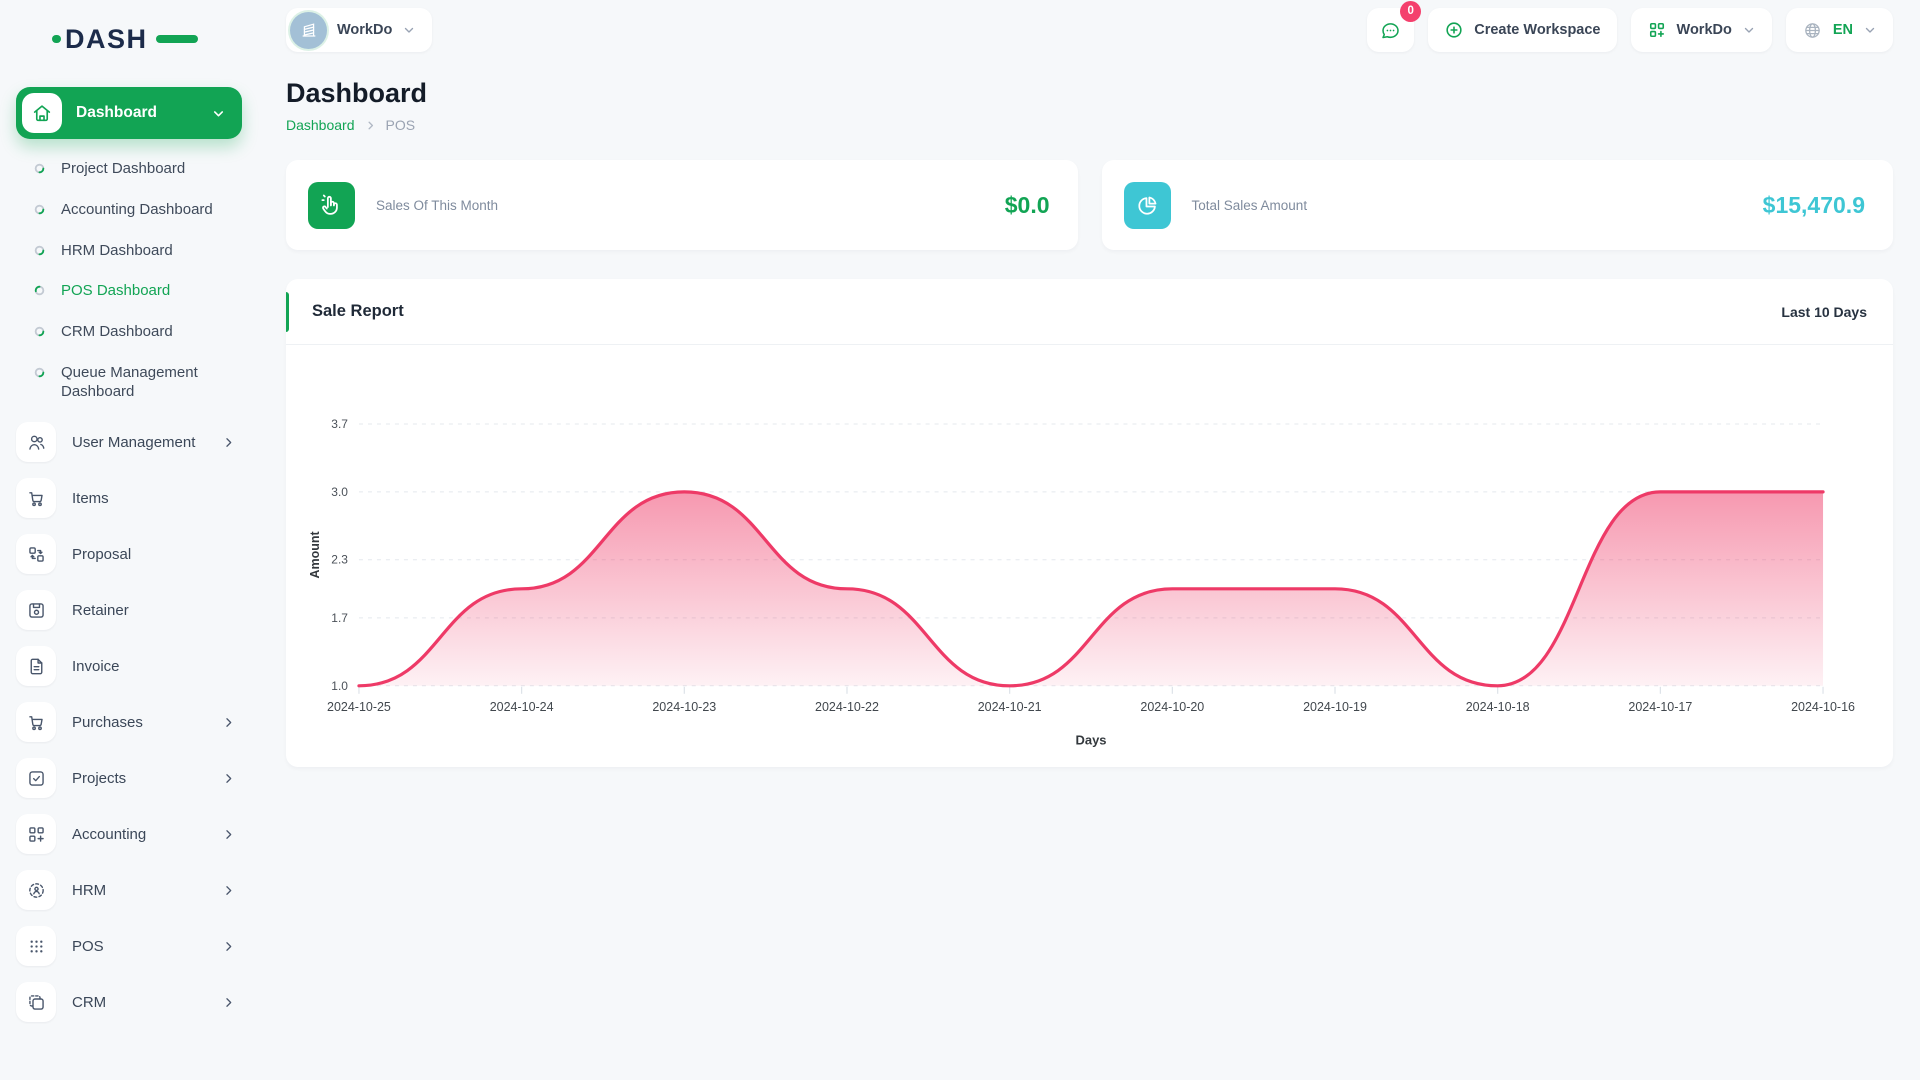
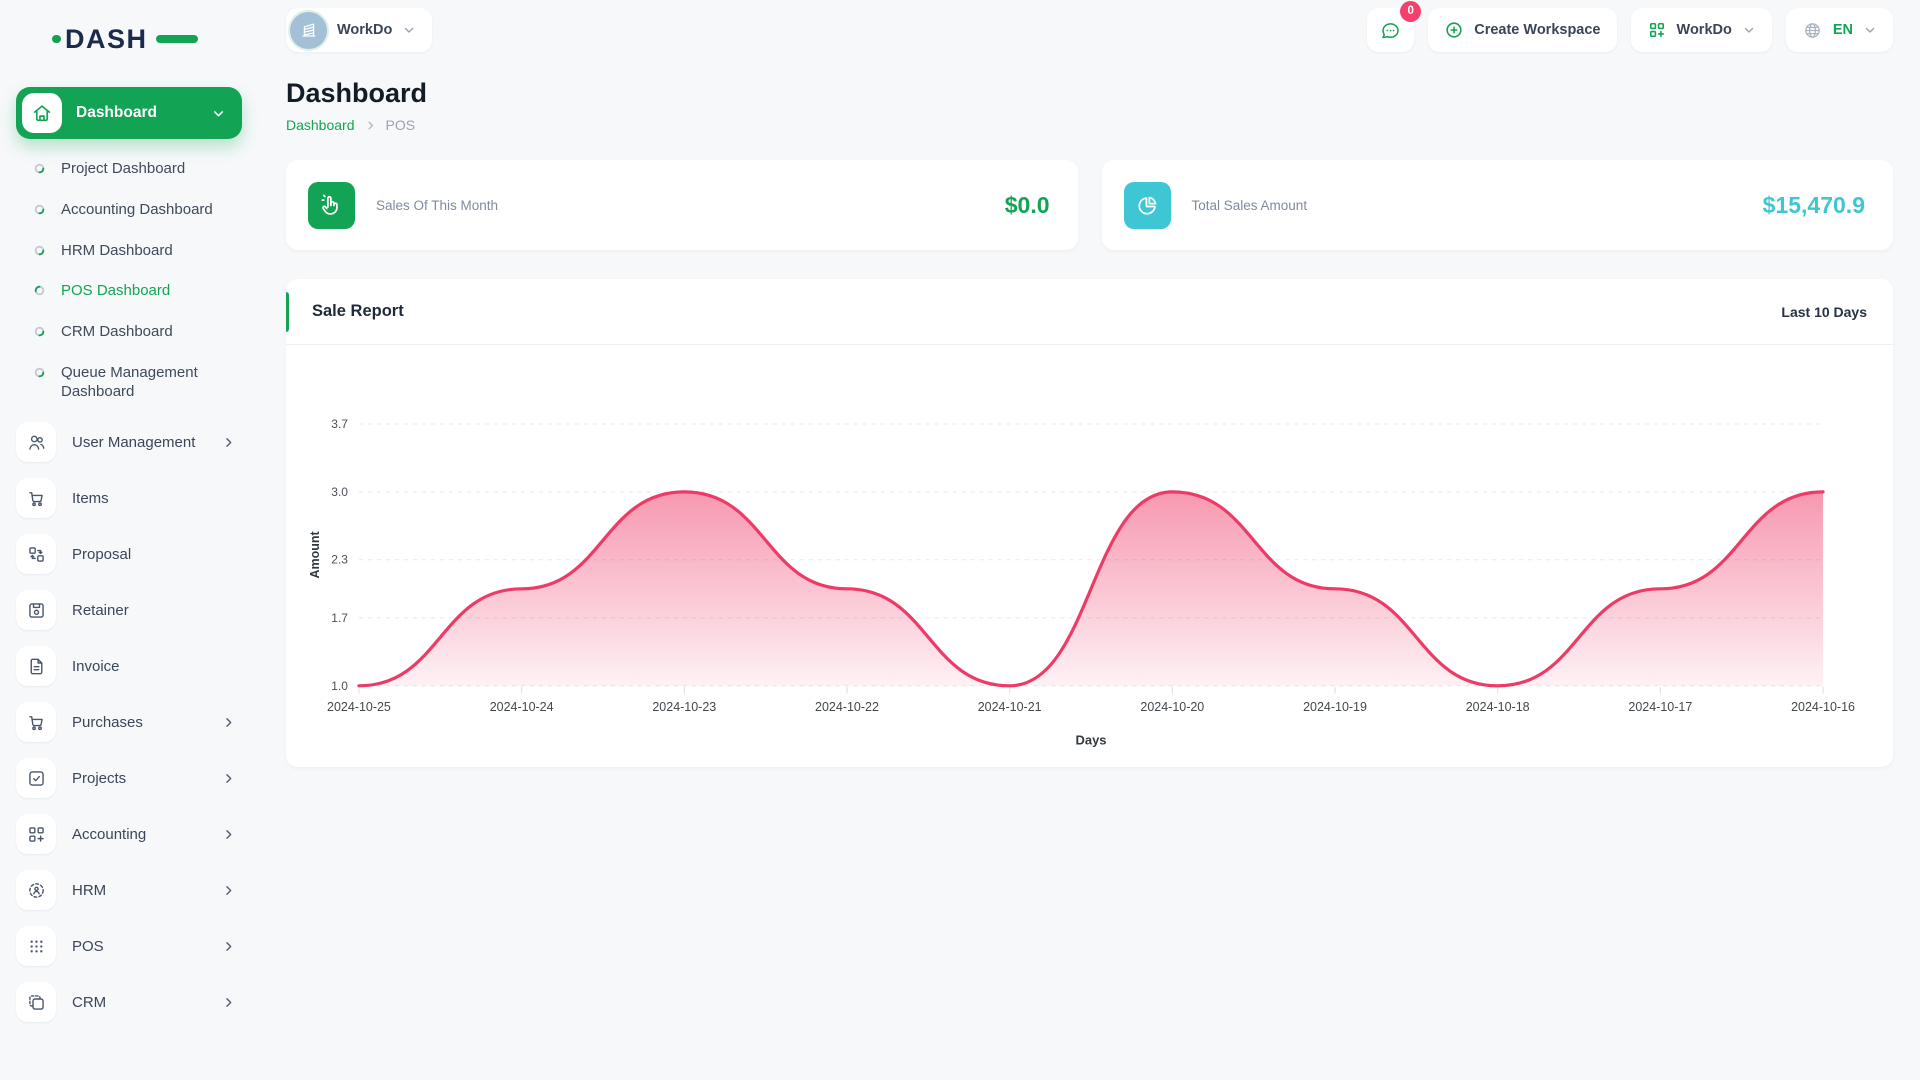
2024-10-20: 2 -> 3
2024-10-17: 3 -> 2
